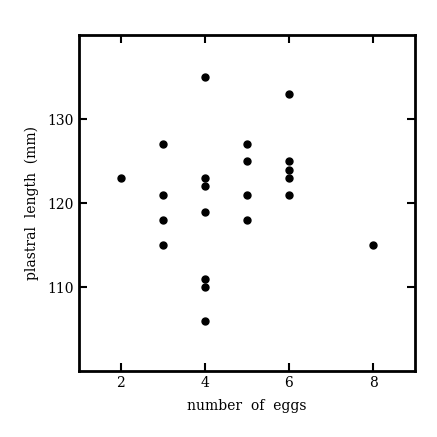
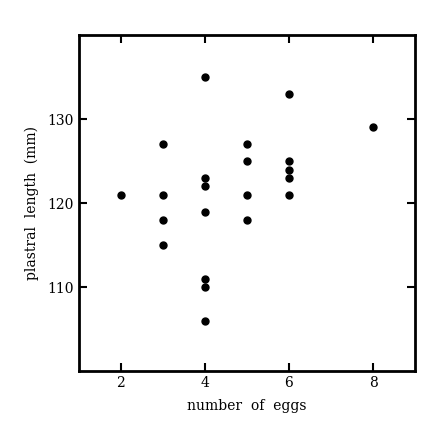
2: 123 -> 121
8: 115 -> 129
